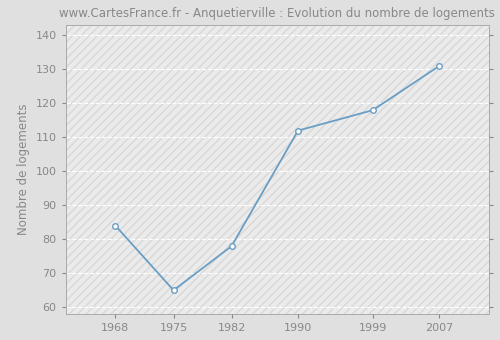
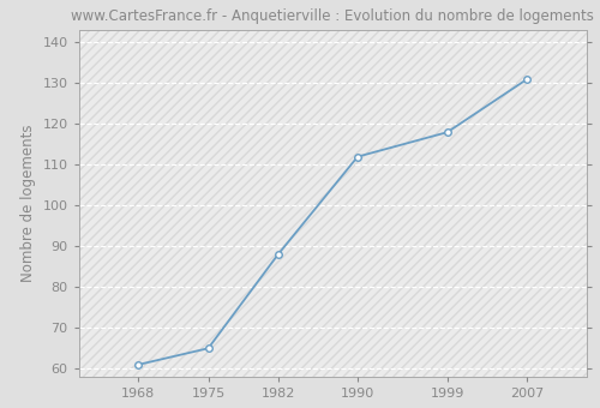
1968: 84 -> 61
1982: 78 -> 88
